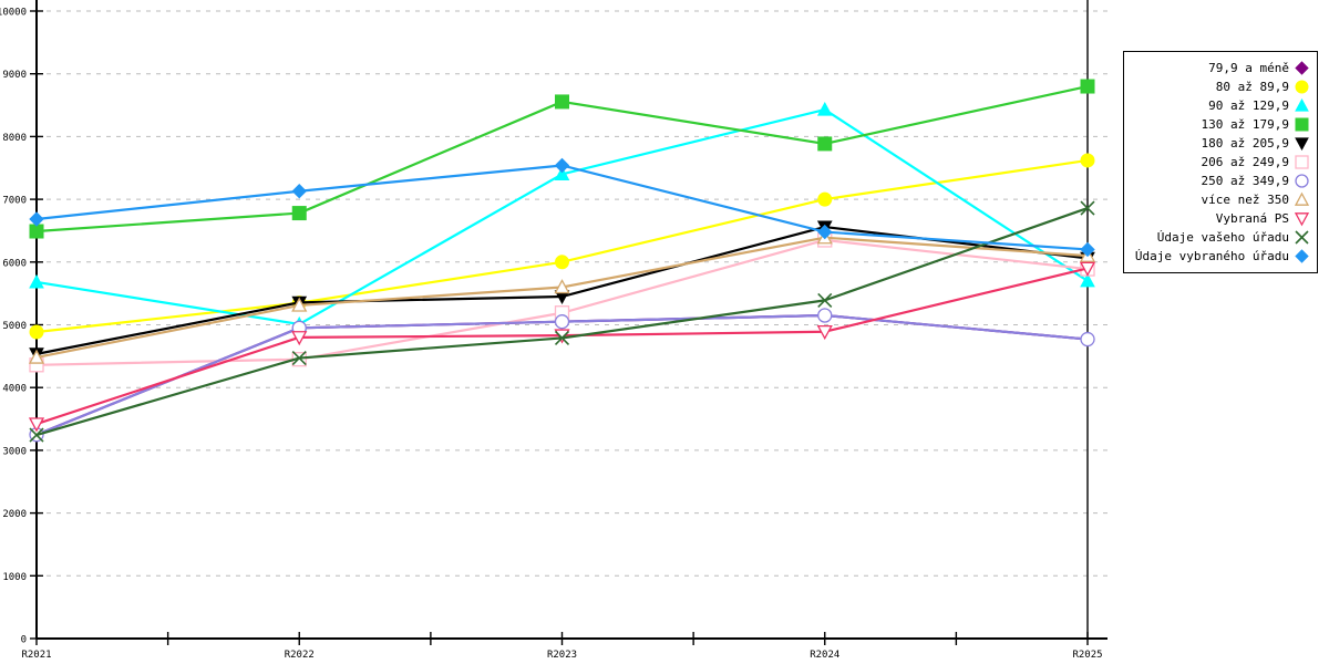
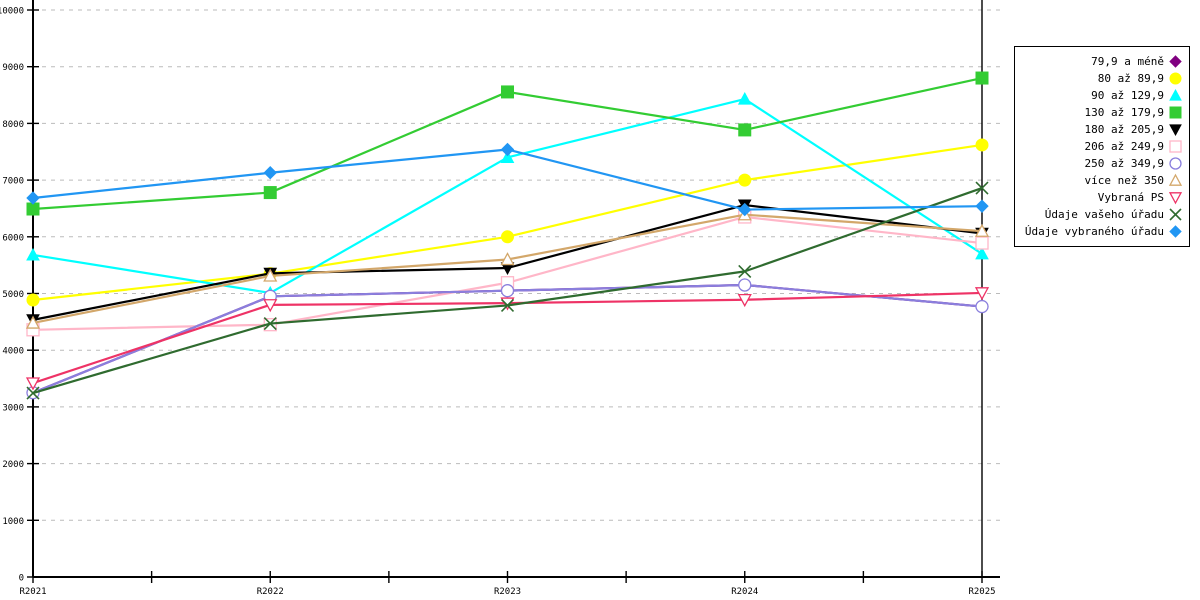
Vybraná PS/R2025: 5900 -> 5000
Údaje vybraného úřadu/R2025: 6200 -> 6500
